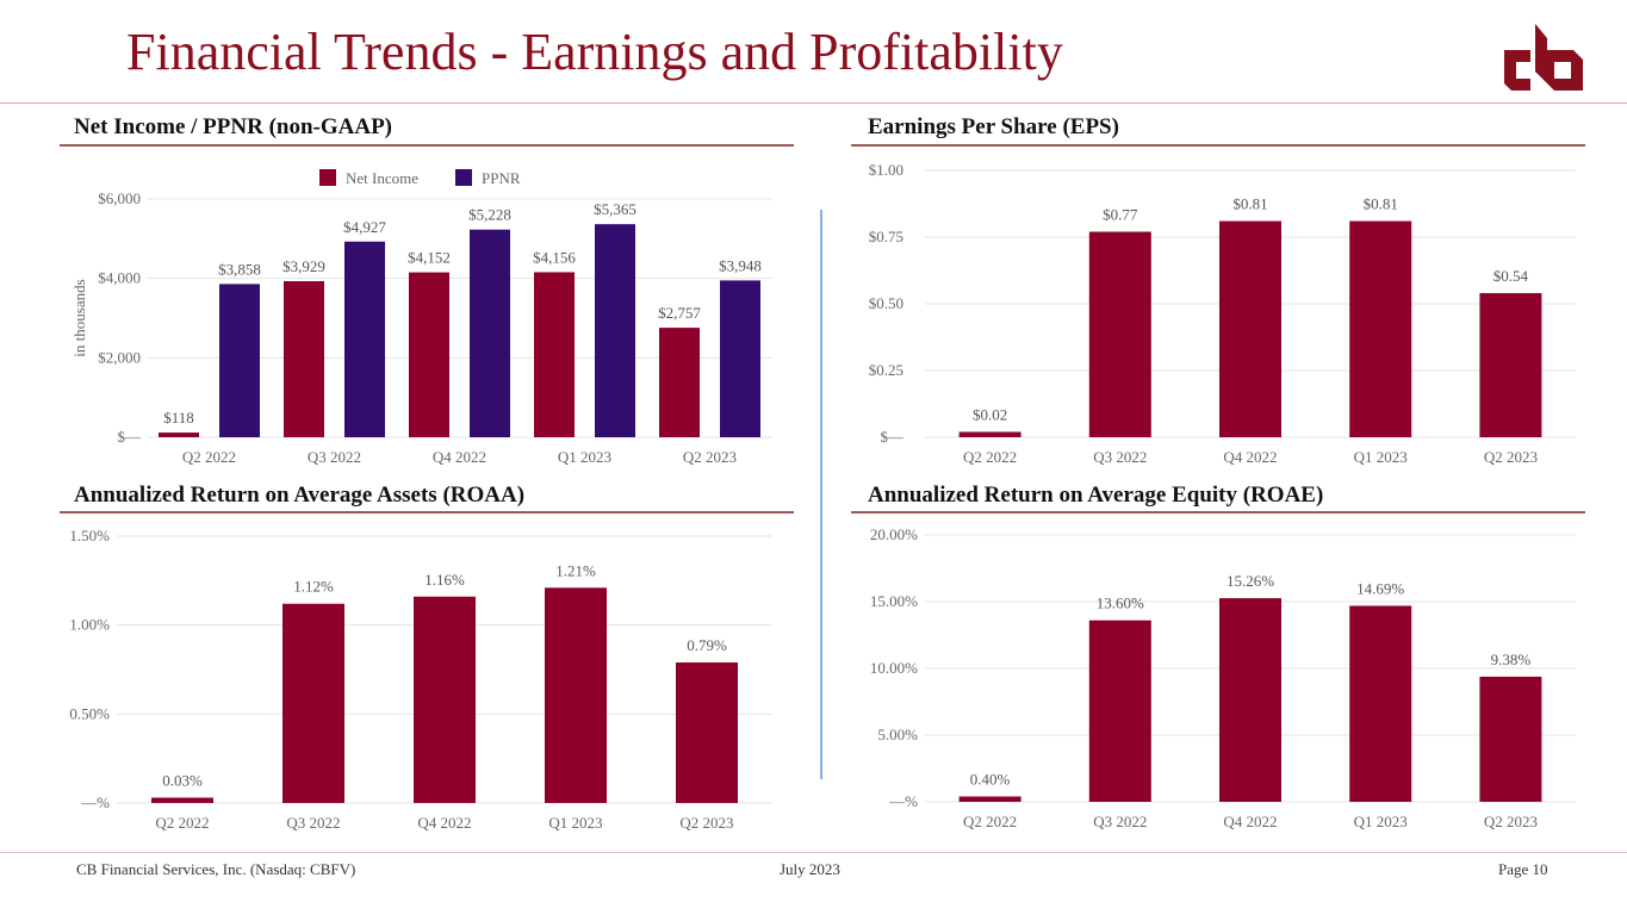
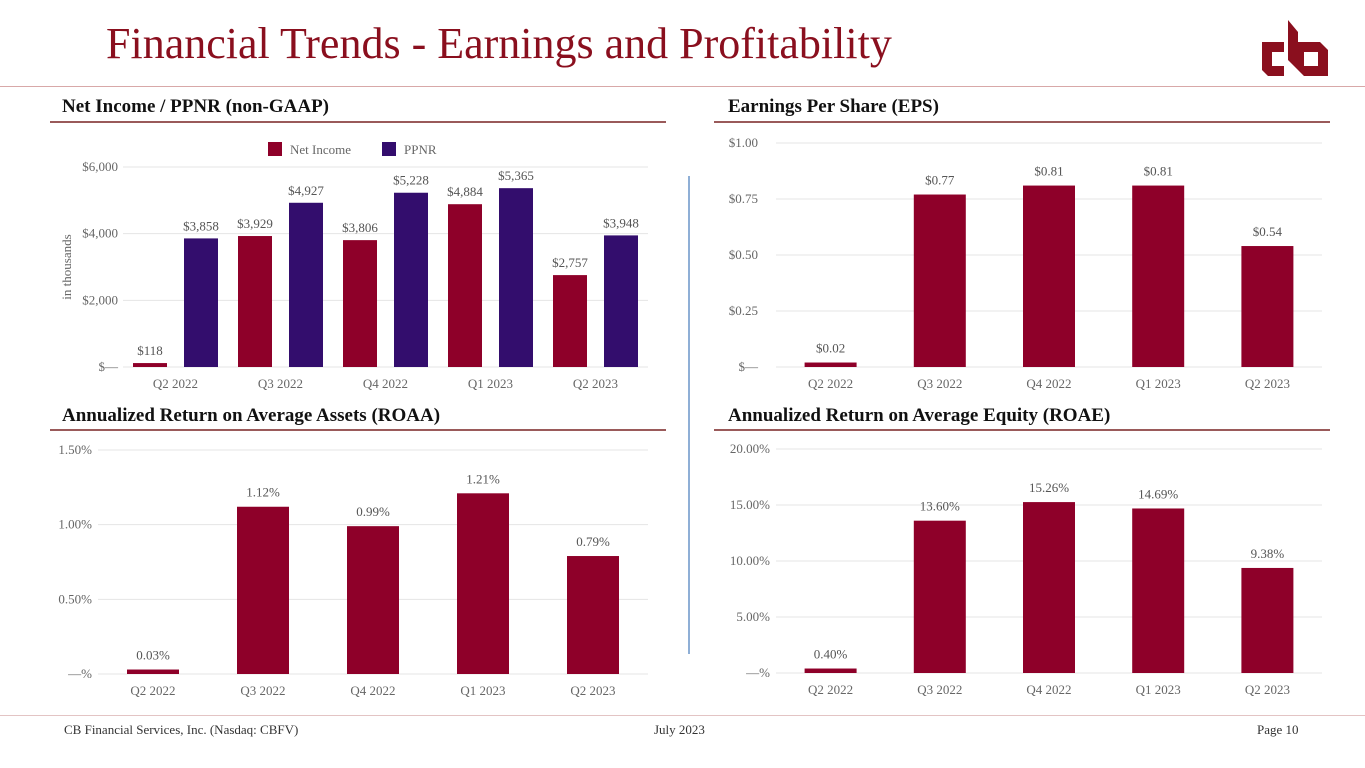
Net Income / PPNR (non-GAAP)/Net Income/Q4 2022: $4,152 -> $3,806
Net Income / PPNR (non-GAAP)/Net Income/Q1 2023: $4,156 -> $4,884
Annualized Return on Average Assets (ROAA)/Q4 2022: 1.16% -> 0.99%
